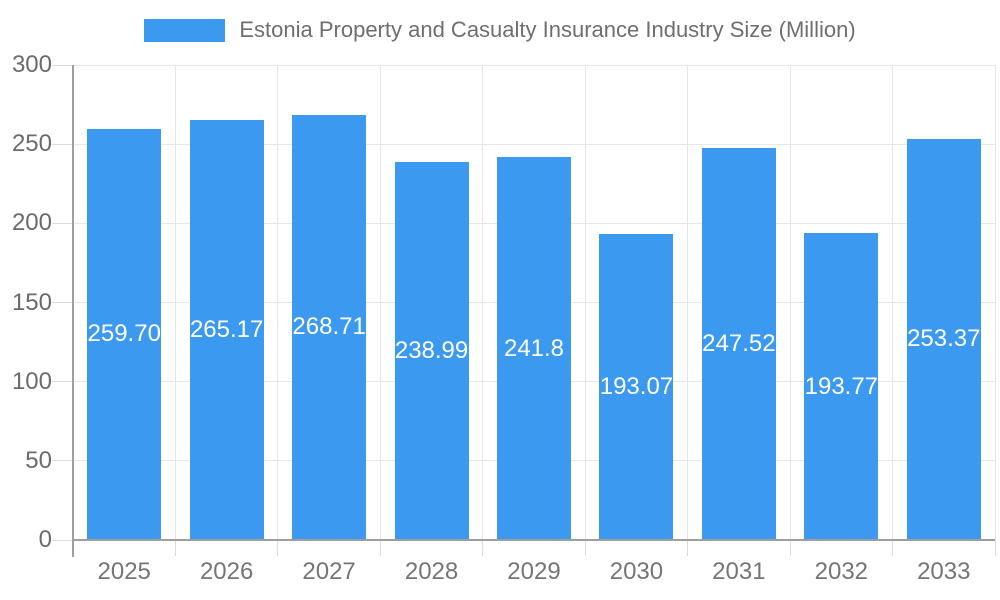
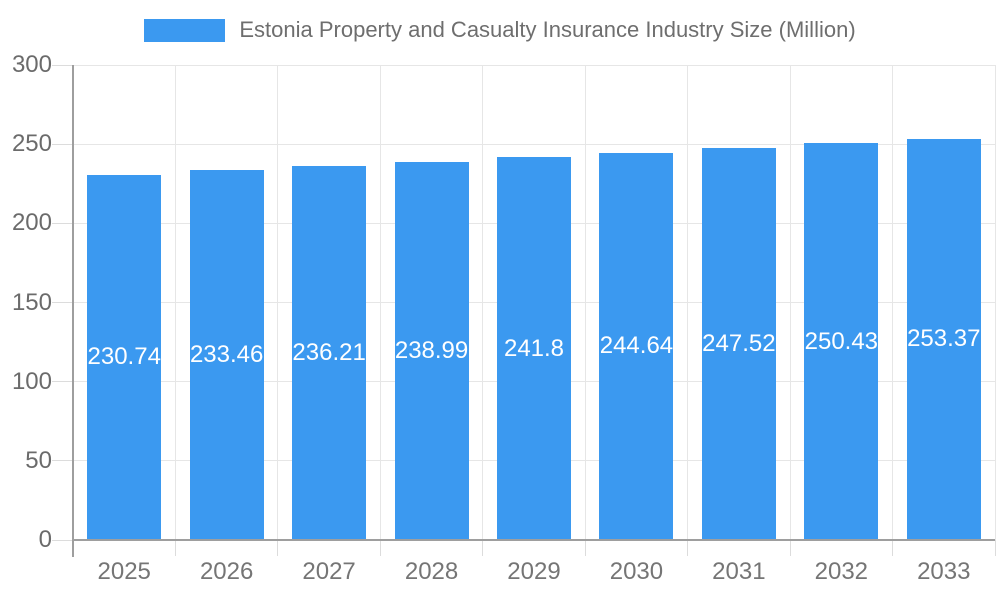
2025: 259.70 -> 230.74
2026: 265.17 -> 233.46
2027: 268.71 -> 236.21
2030: 193.07 -> 244.64
2032: 193.77 -> 250.43
